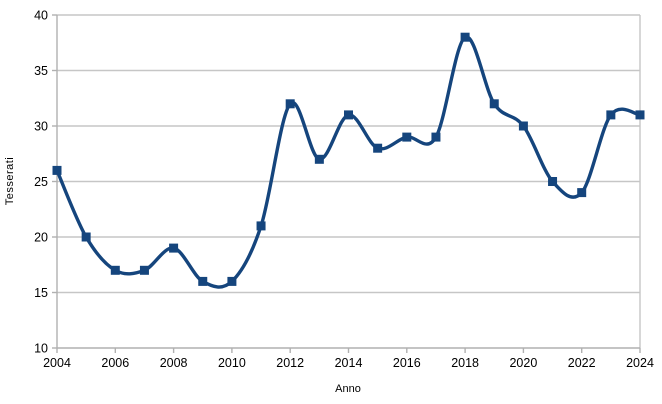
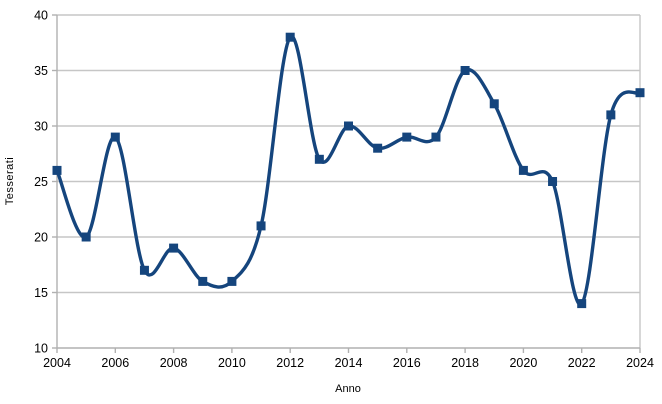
2006: 17 -> 29
2012: 32 -> 38
2014: 31 -> 30
2018: 38 -> 35
2020: 30 -> 26
2022: 24 -> 14
2024: 31 -> 33
